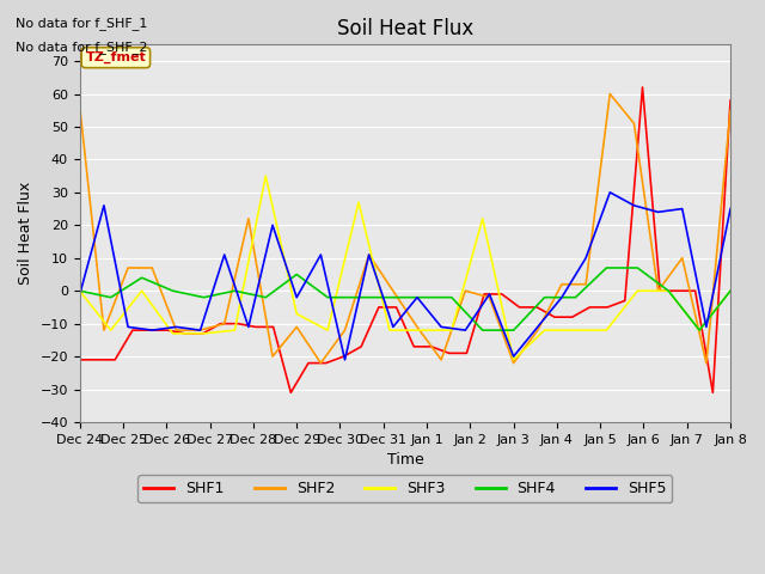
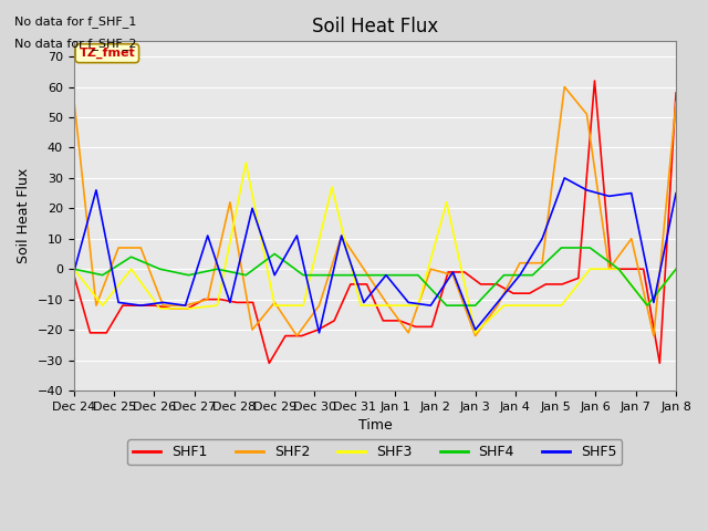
SHF1/Dec 24: -21 -> -2
SHF3/Dec 29: -7 -> -12
